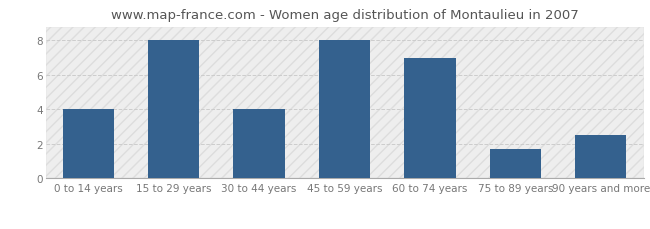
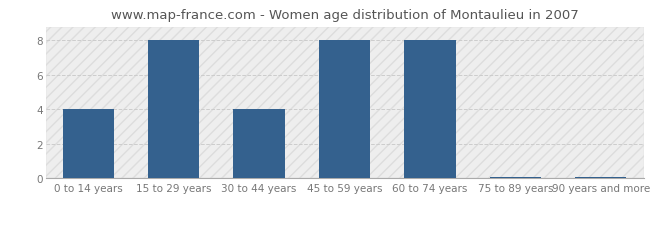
60 to 74 years: 7.0 -> 8.0
75 to 89 years: 1.7 -> 0.1
90 years and more: 2.5 -> 0.1
